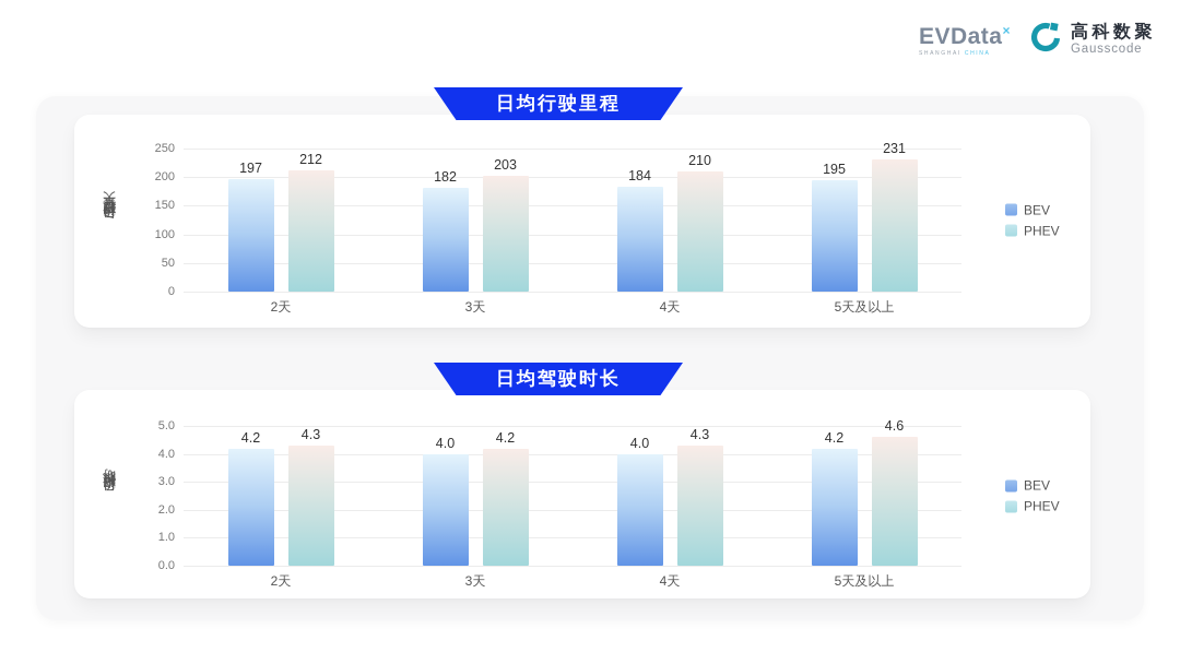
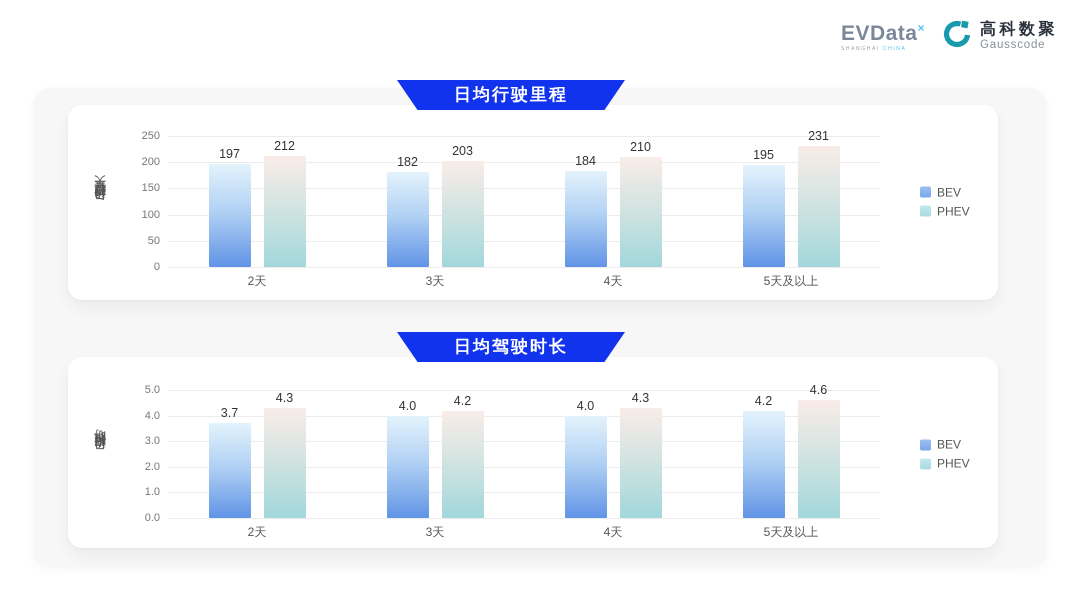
日均驾驶时长/BEV/2天: 4.2 -> 3.7
